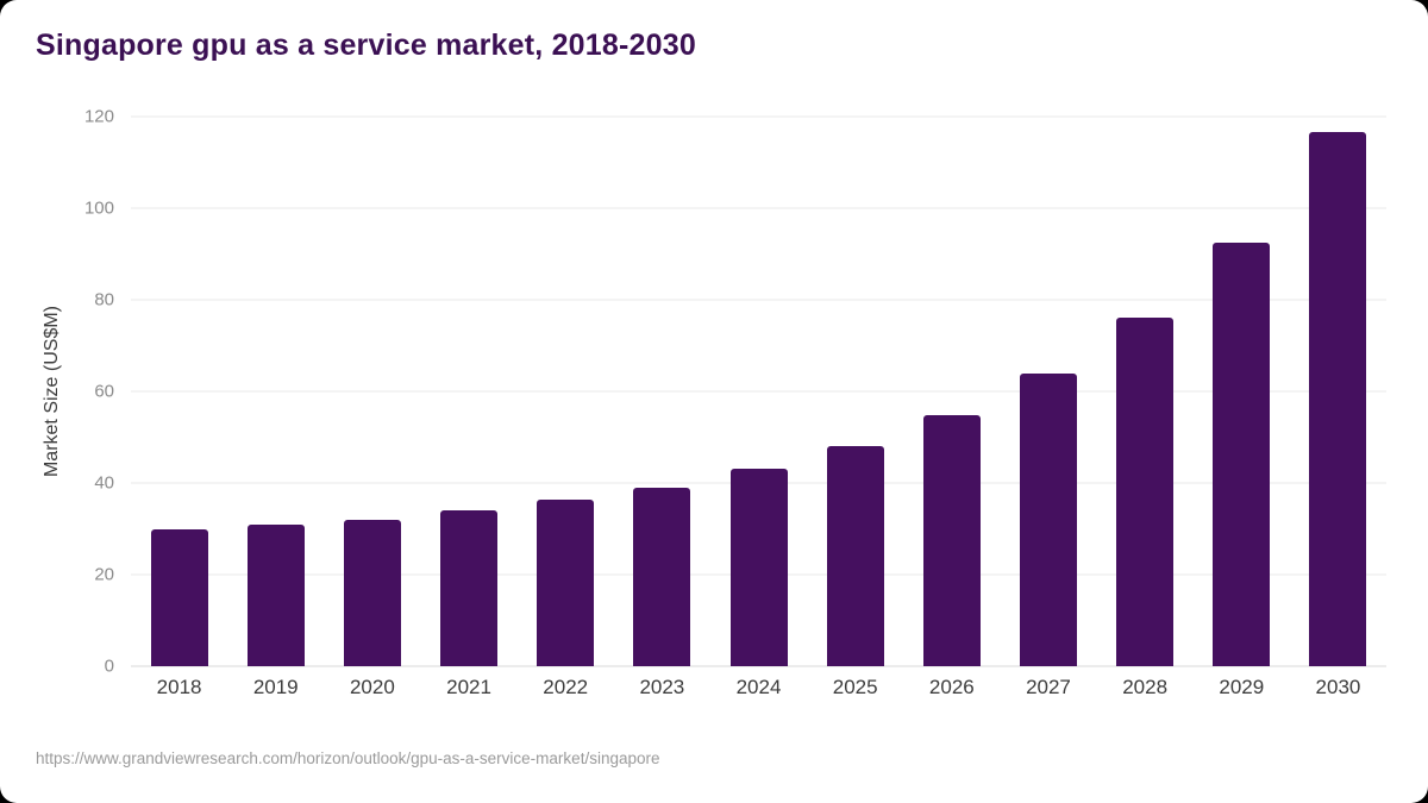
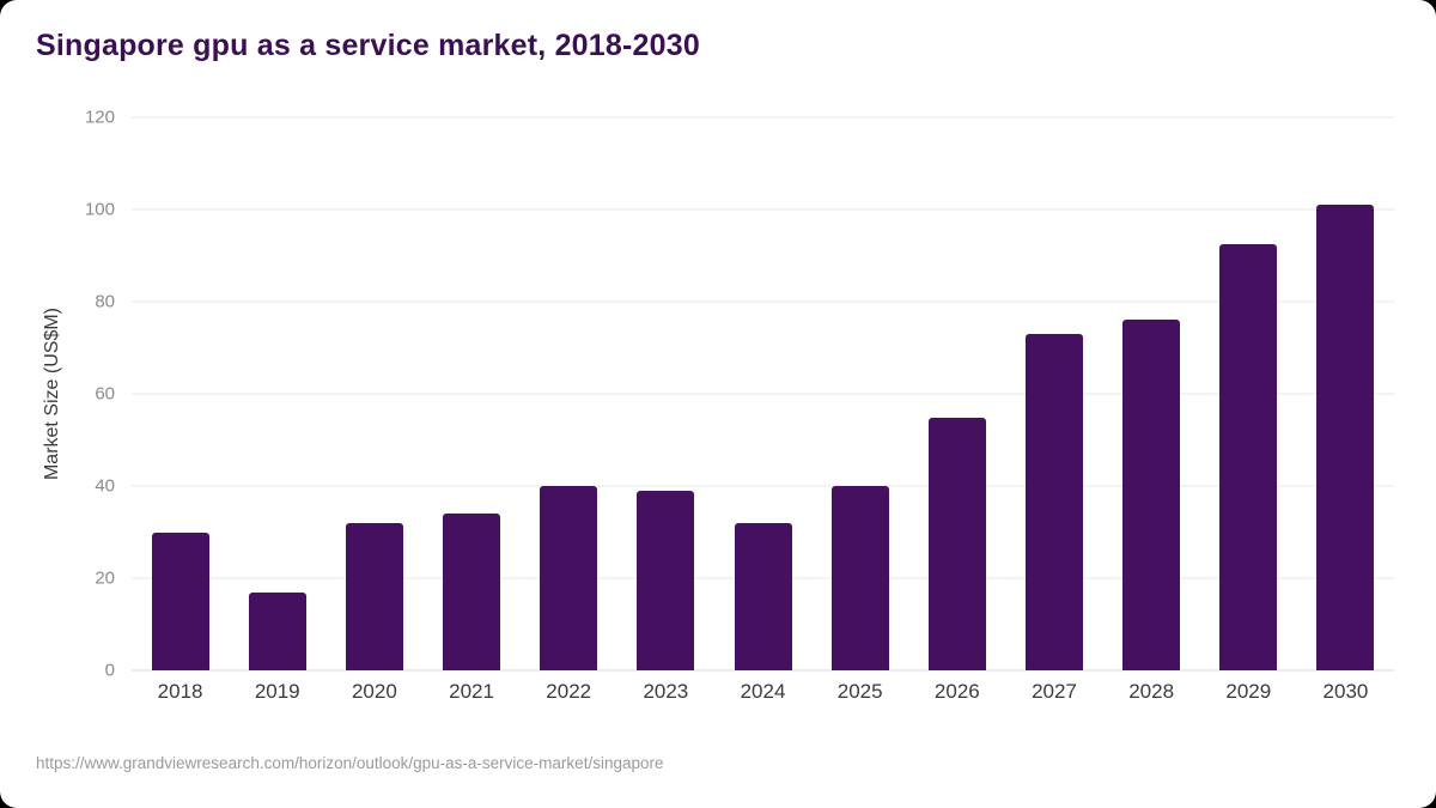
2019: 31 -> 17
2022: 36 -> 40
2024: 43 -> 32
2025: 48 -> 40
2027: 64 -> 73
2030: 116 -> 101
